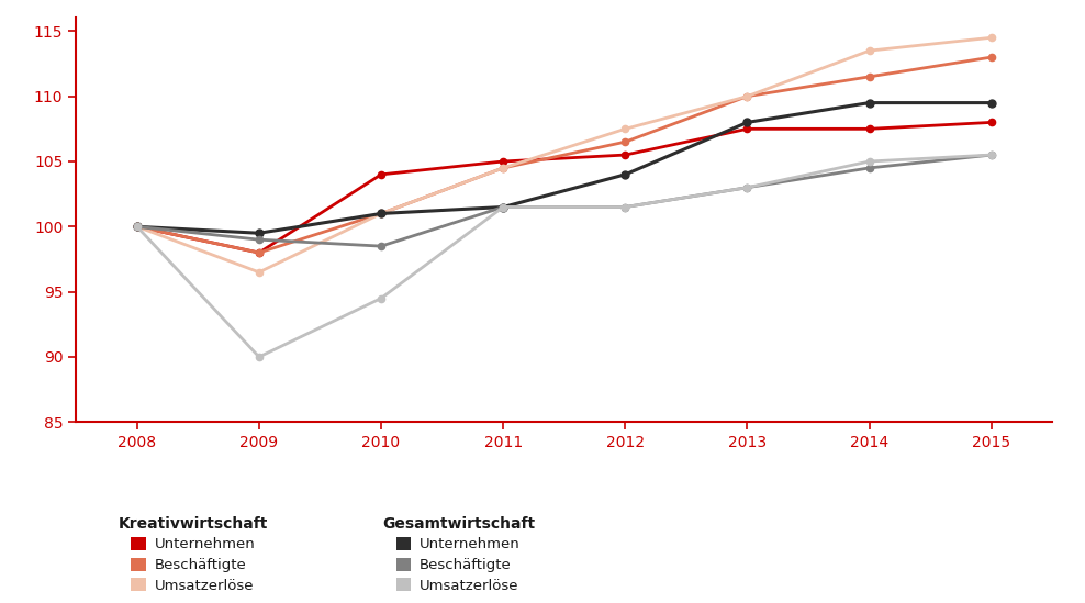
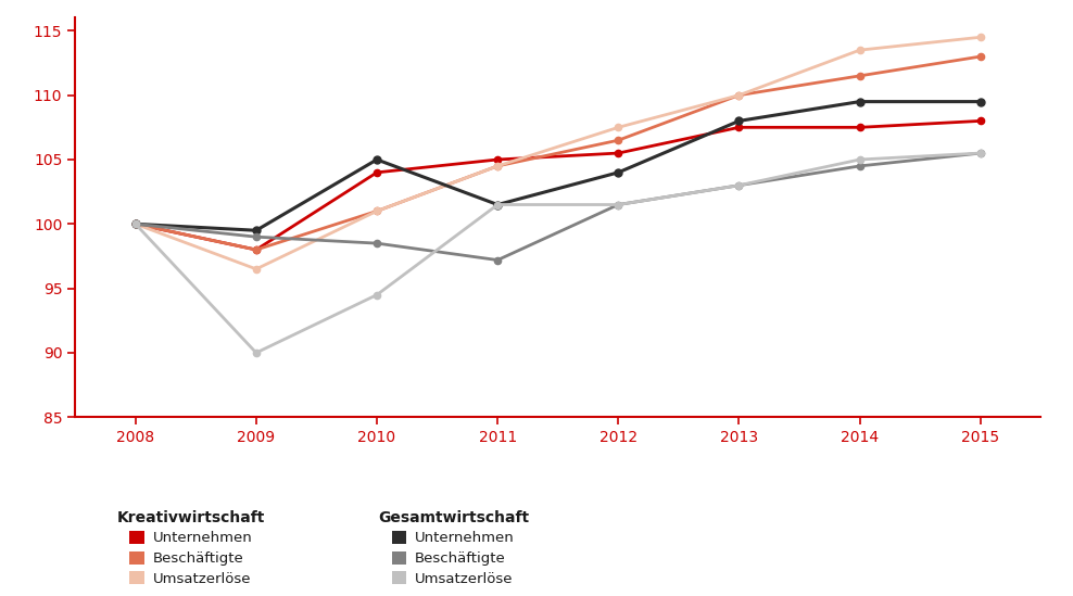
Unternehmen/2010: 101.0 -> 105.0
Beschäftigte/2011: 101.5 -> 97.2
